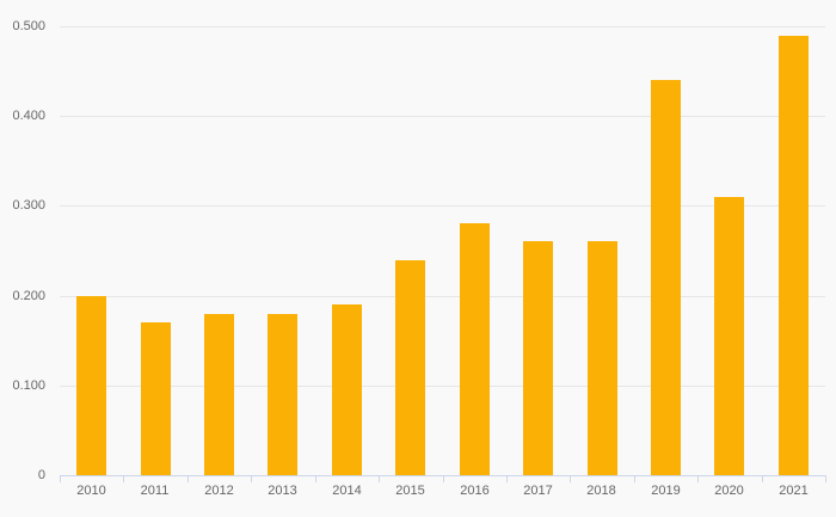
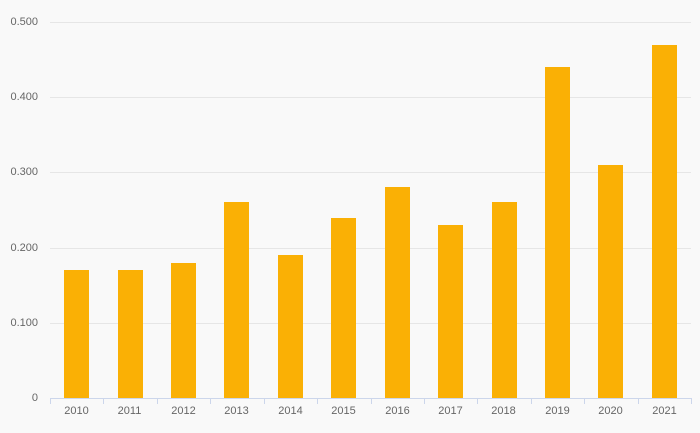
2010: 0.20 -> 0.17
2013: 0.18 -> 0.26
2017: 0.26 -> 0.23
2021: 0.49 -> 0.47
